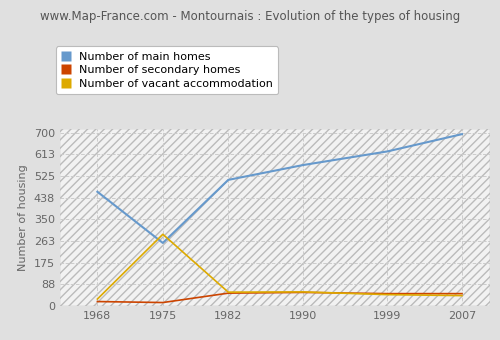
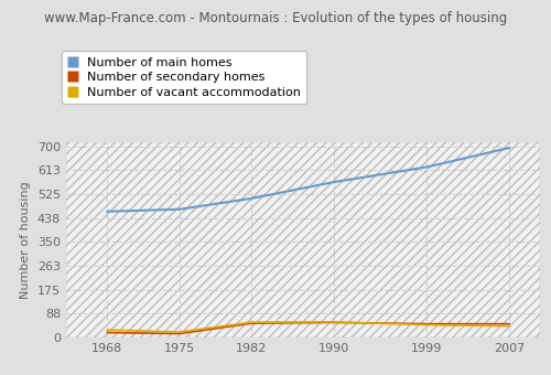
Number of main homes/1975: 255 -> 470
Number of vacant accommodation/1975: 290 -> 20
